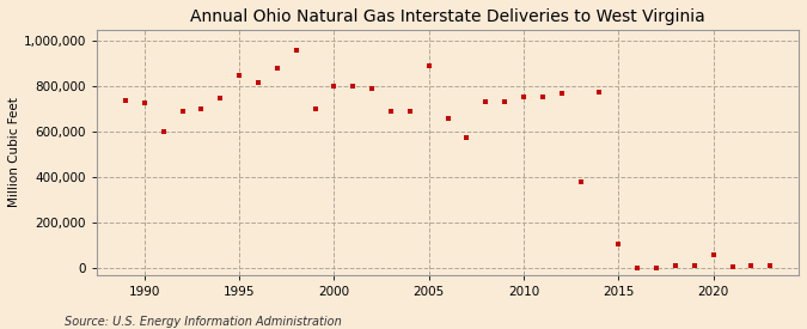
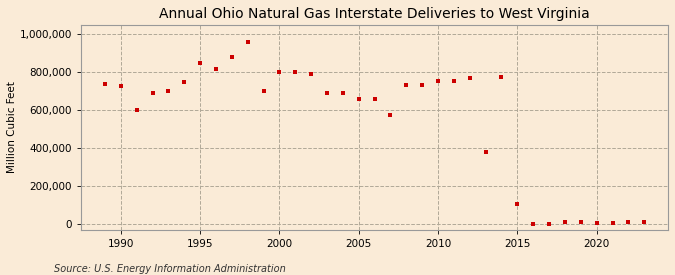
2005: 890,000 -> 660,000
2020: 60,000 -> 10,000
